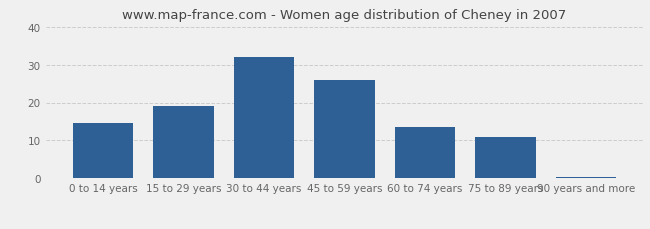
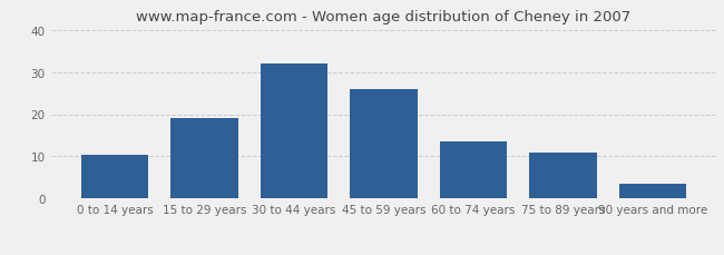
0 to 14 years: 14.5 -> 10.5
90 years and more: 0.5 -> 3.5
